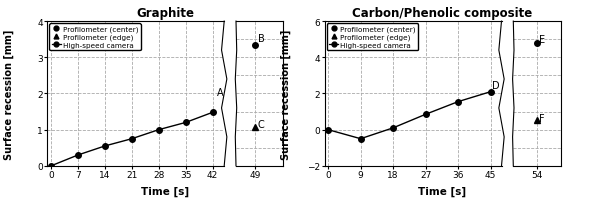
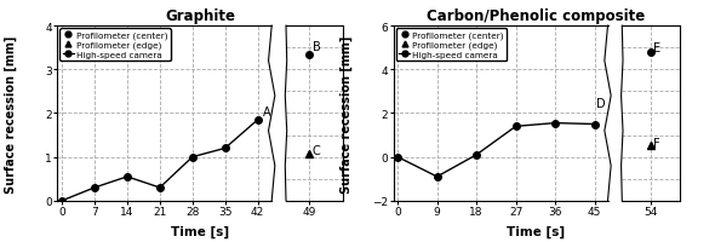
21: 0.75 -> 0.30
42: 1.48 -> 1.85
9: -0.5 -> -0.9
27: 0.8 -> 1.4
45: 2.1 -> 1.5
